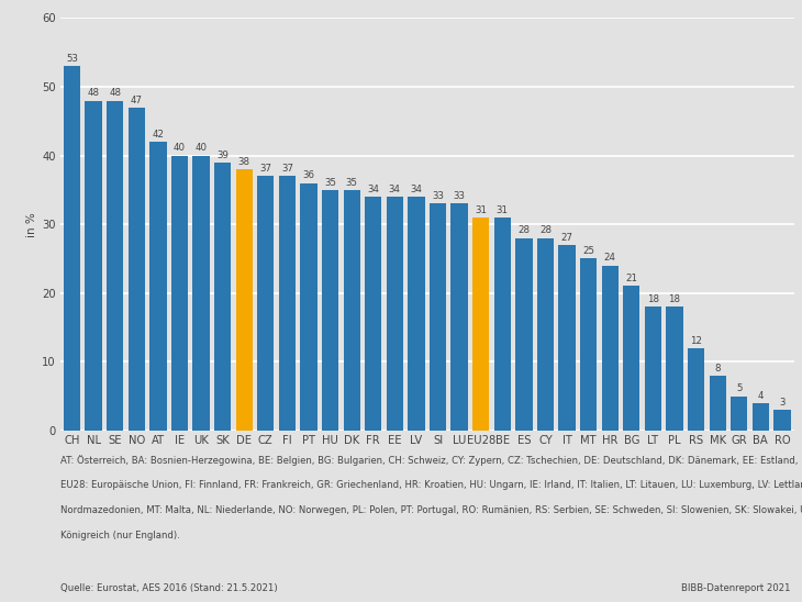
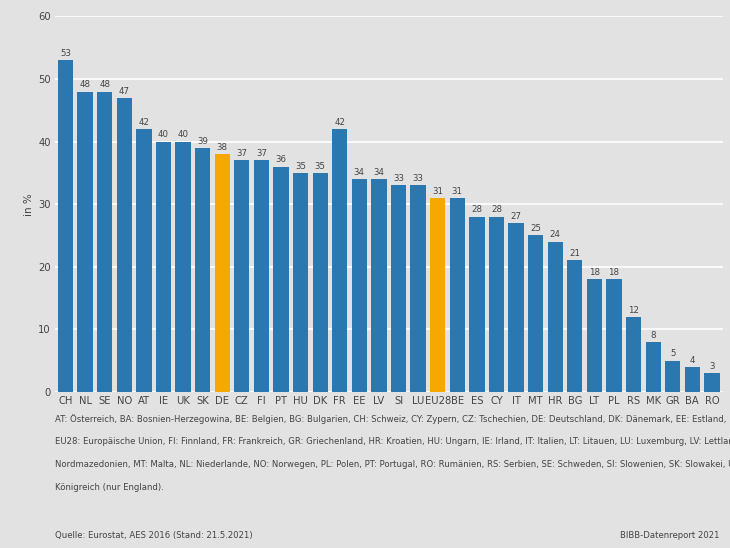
FR: 34 -> 42
